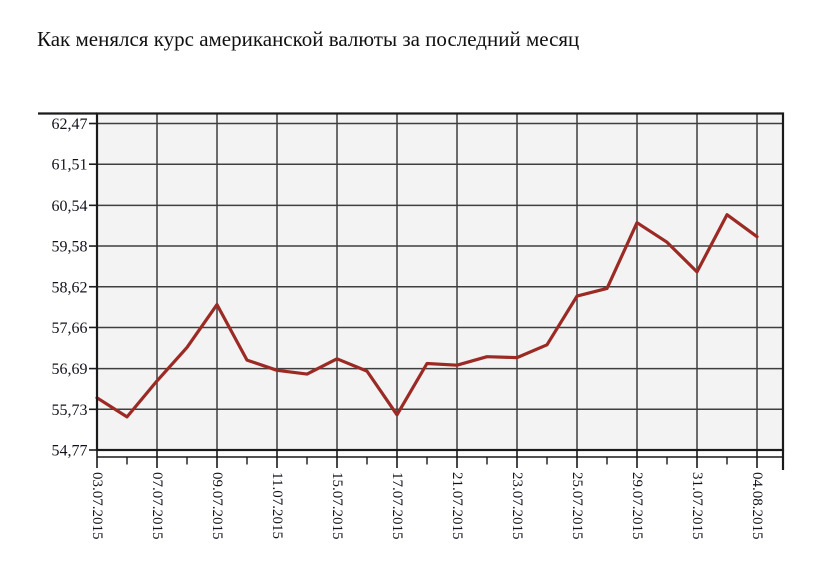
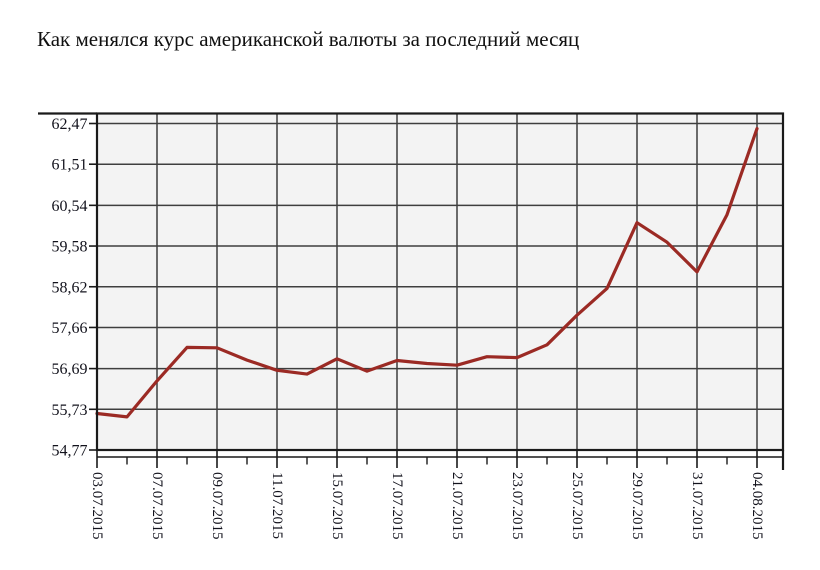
03.07.2015: 56,0 -> 55,6
09.07.2015: 58,2 -> 57,2
17.07.2015: 55,6 -> 56,9
25.07.2015: 58,4 -> 58,0
04.08.2015: 59,8 -> 62,4
